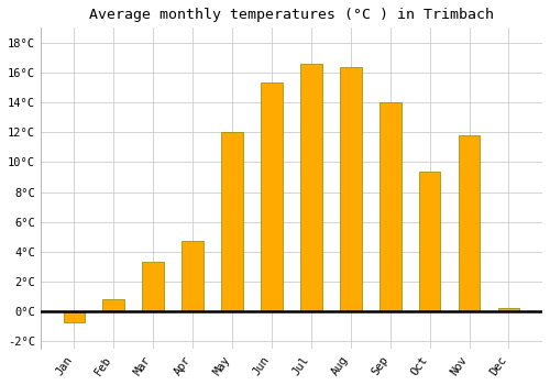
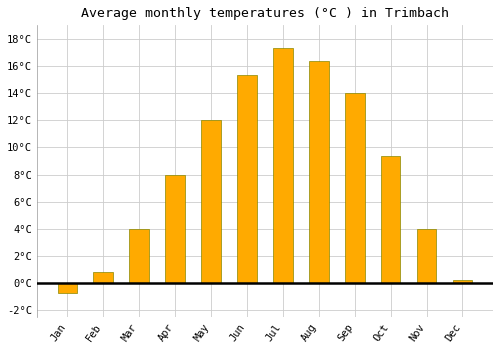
Mar: 3.3°C -> 4.0°C
Apr: 4.7°C -> 8.0°C
Jul: 16.6°C -> 17.3°C
Nov: 11.8°C -> 4.0°C
